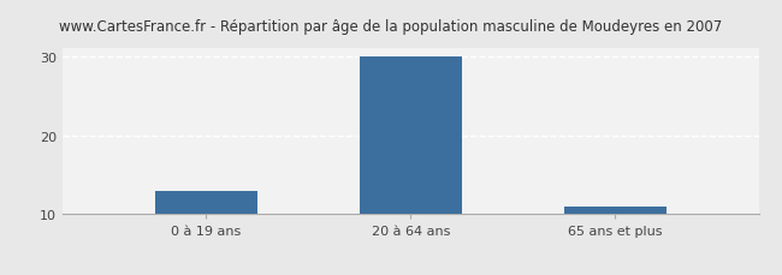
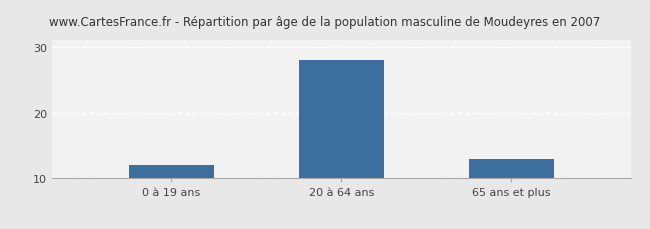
0 à 19 ans: 13 -> 12
20 à 64 ans: 30 -> 28
65 ans et plus: 11 -> 13
